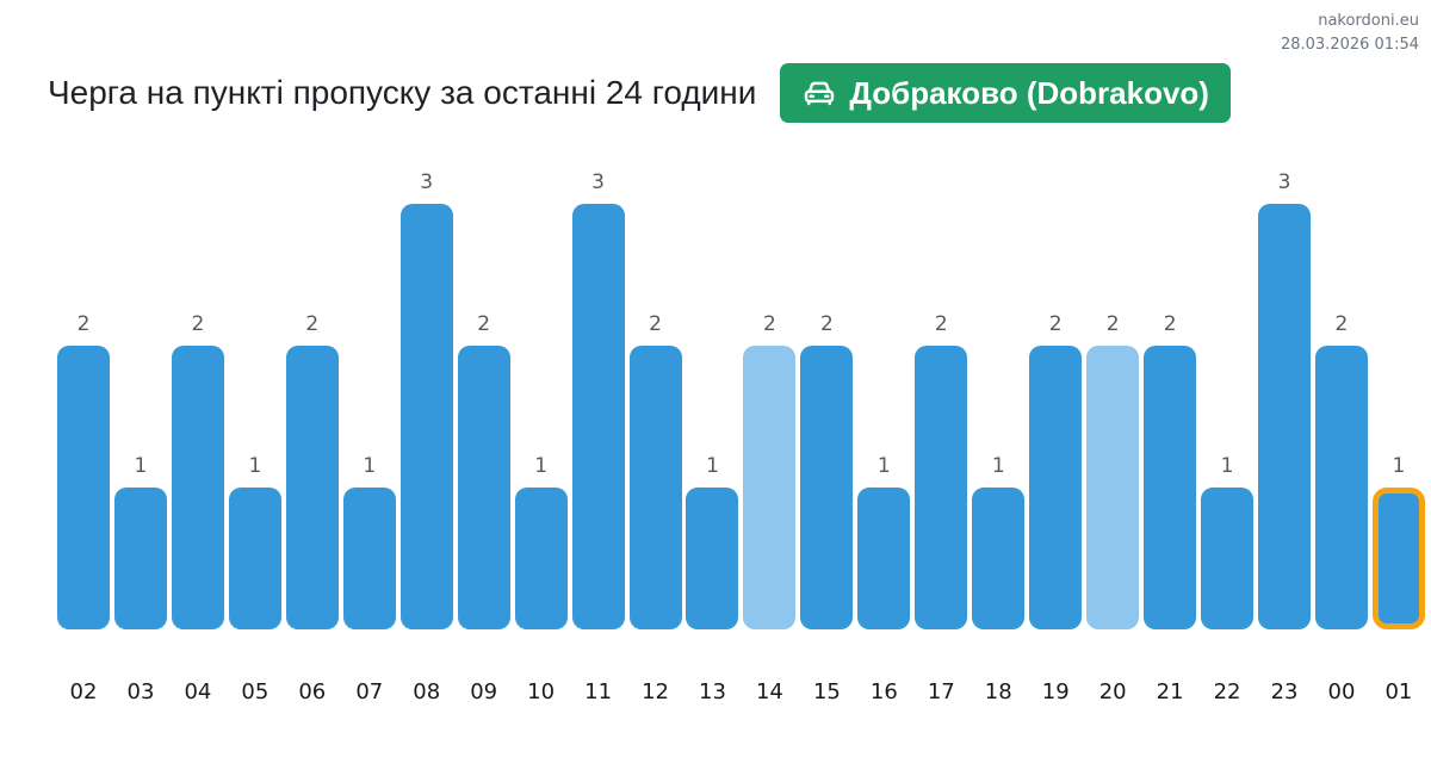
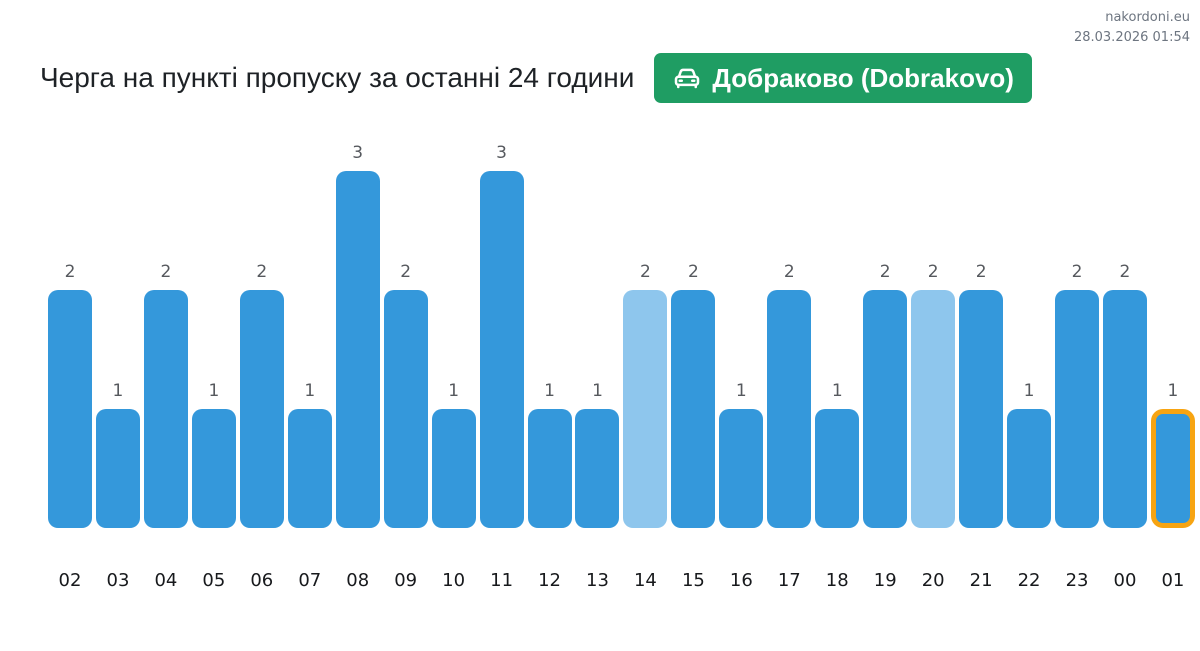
12: 2 -> 1
23: 3 -> 2
